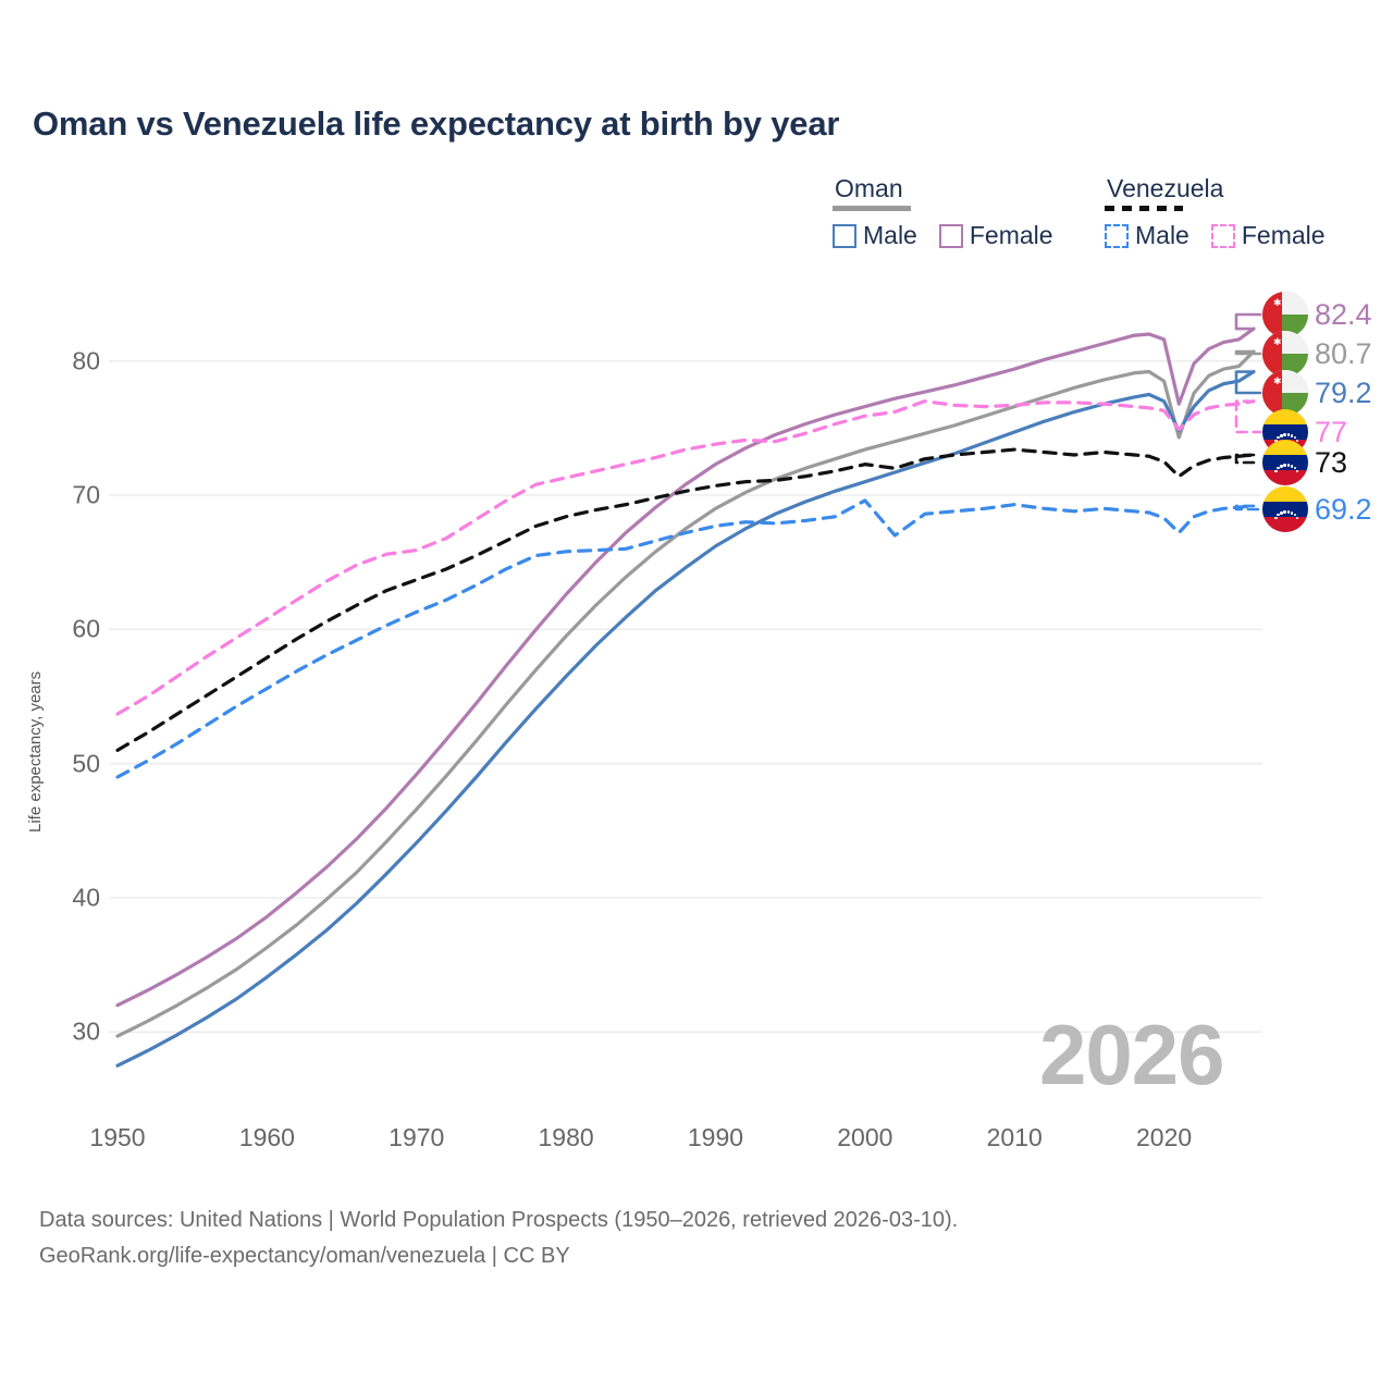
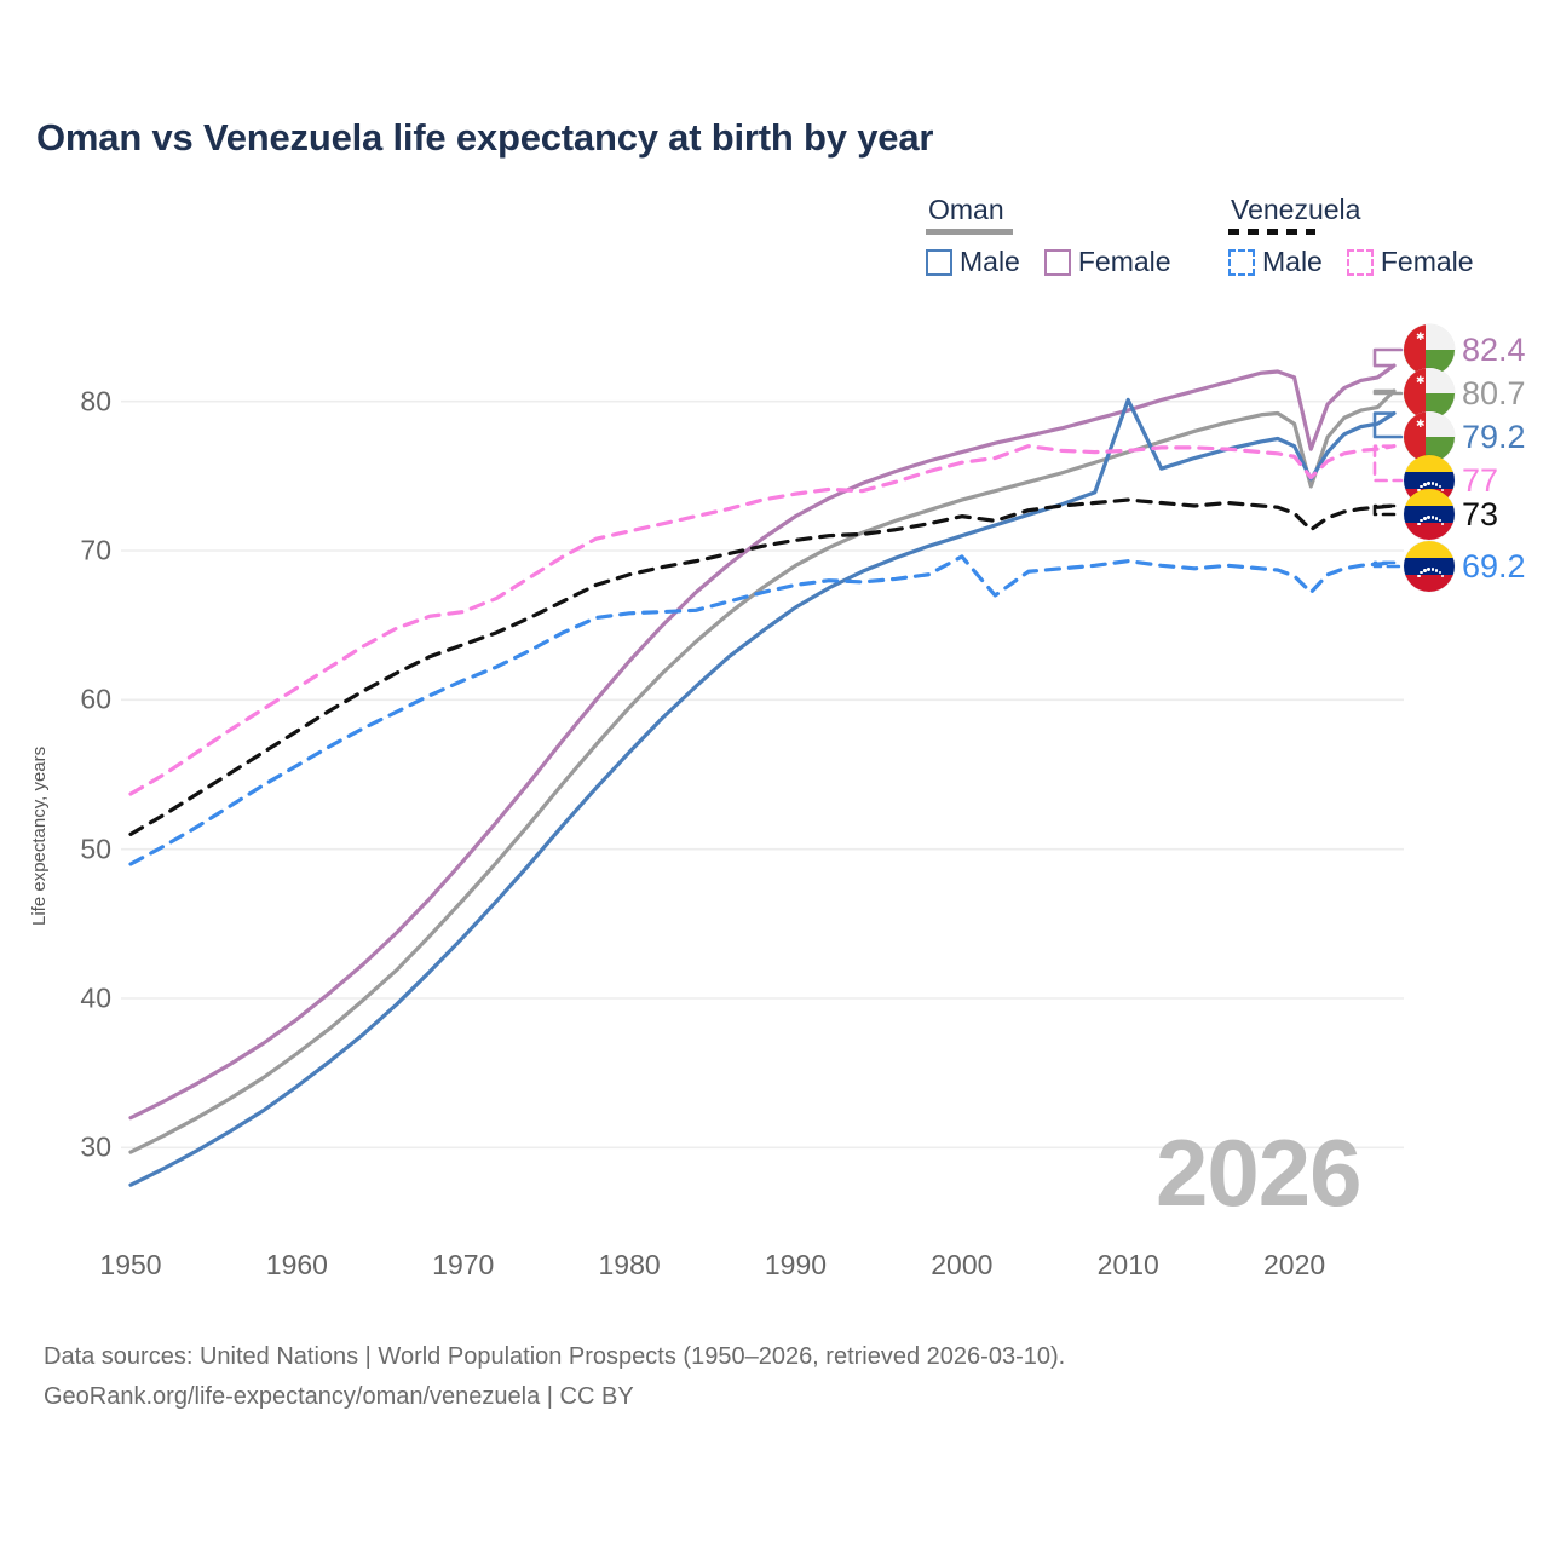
Oman Male/2010: 74.7 -> 80.1
